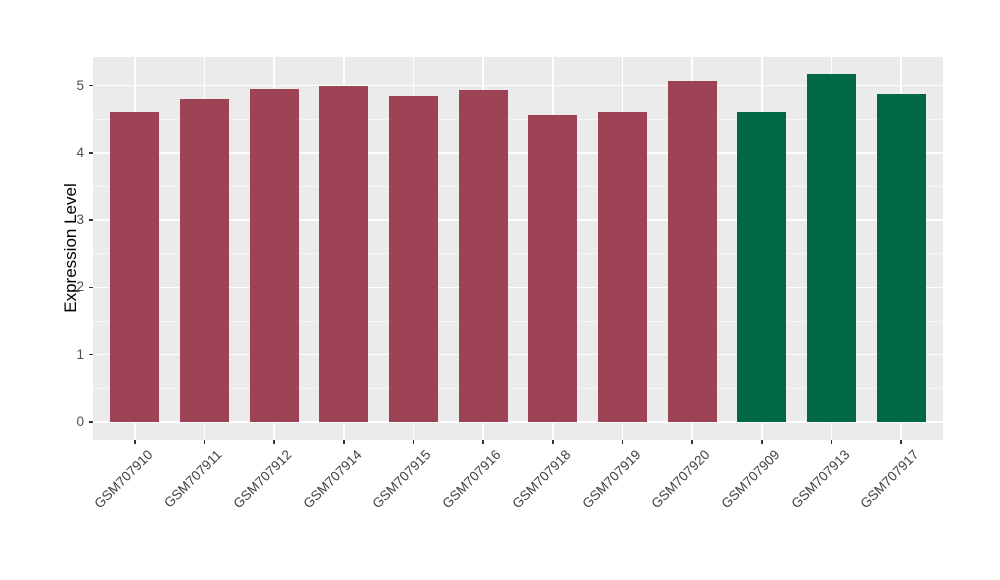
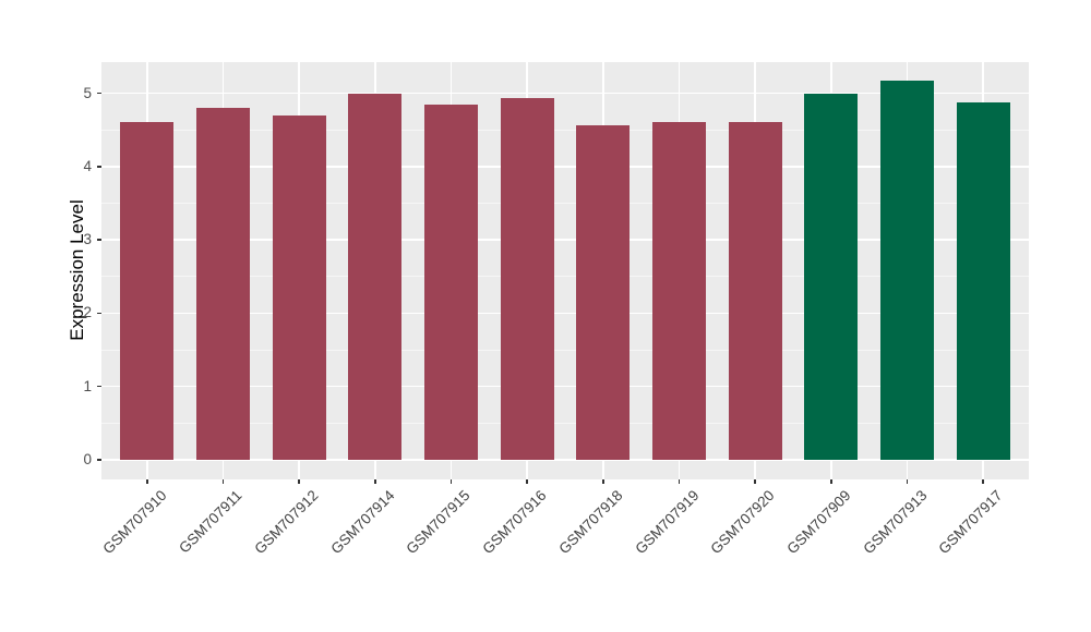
GSM707912: 5.0 -> 4.7
GSM707920: 5.1 -> 4.6
GSM707909: 4.6 -> 5.0
